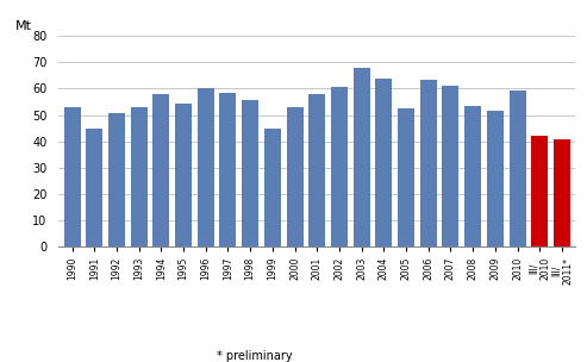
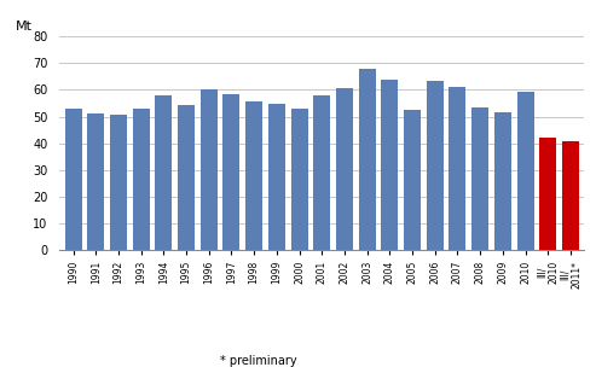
1991: 45.0 -> 51.0
1999: 45.0 -> 55.0
